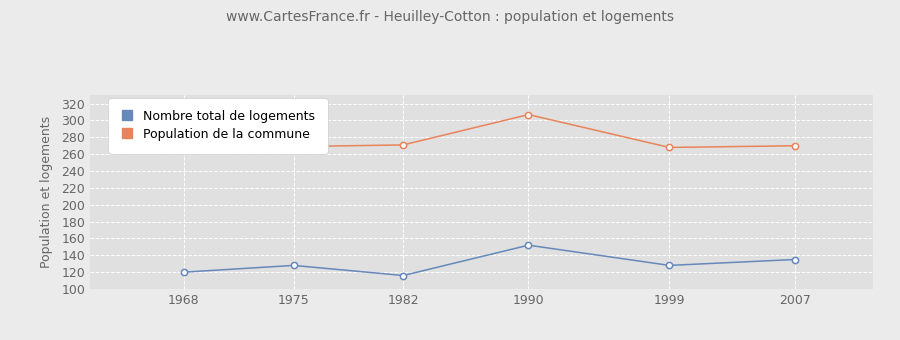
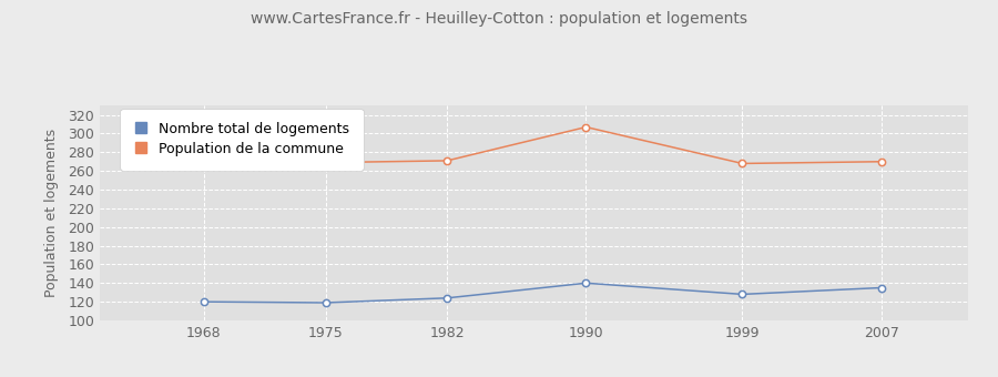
Nombre total de logements/1975: 128 -> 119
Nombre total de logements/1982: 116 -> 124
Nombre total de logements/1990: 152 -> 140
